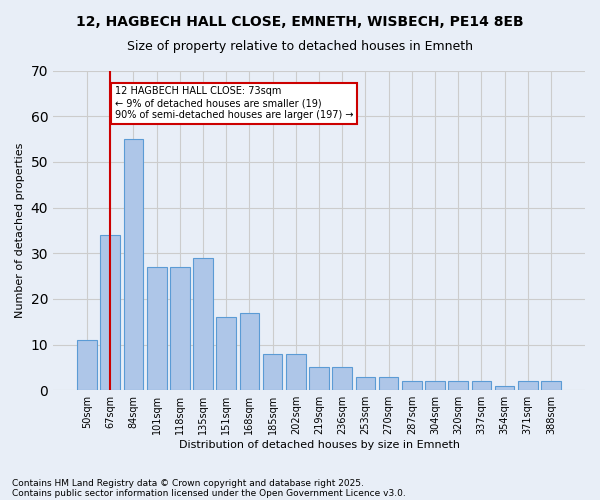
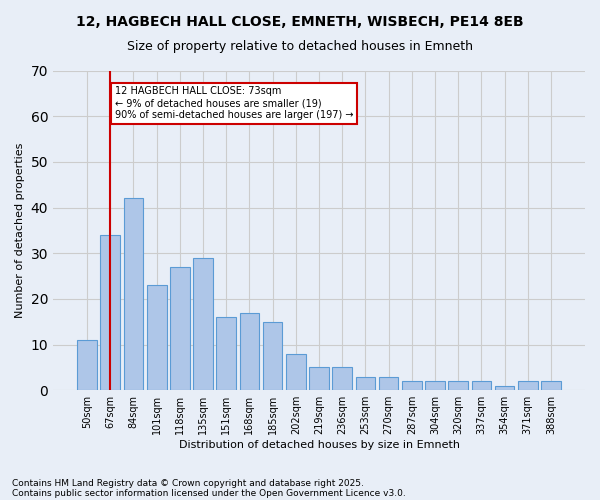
84sqm: 55 -> 42
101sqm: 27 -> 23
185sqm: 8 -> 15
